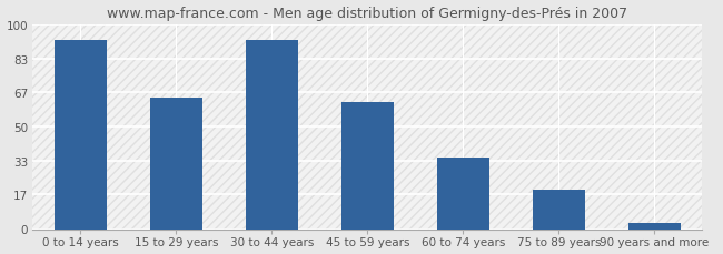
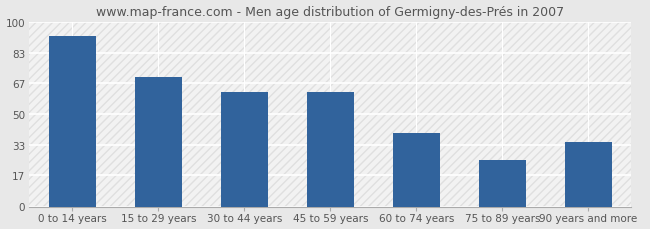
15 to 29 years: 64 -> 70
30 to 44 years: 92 -> 62
60 to 74 years: 35 -> 40
75 to 89 years: 19 -> 25
90 years and more: 3 -> 35
